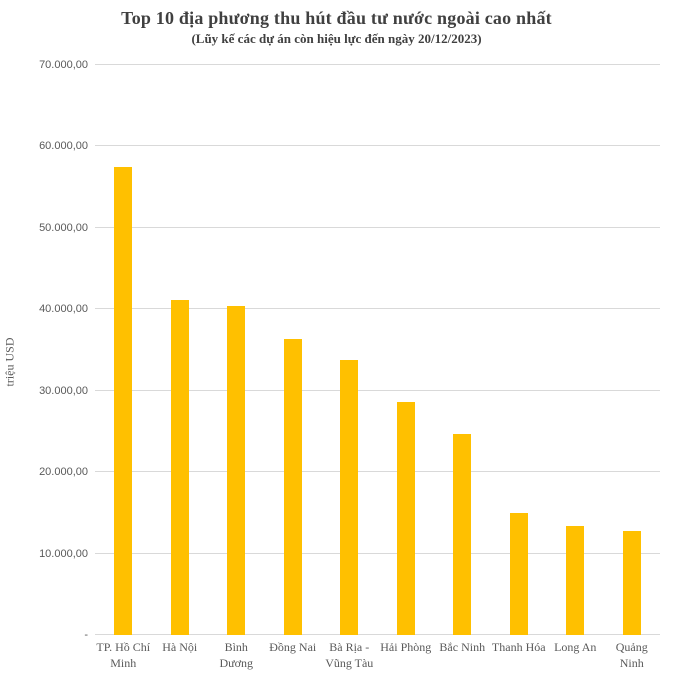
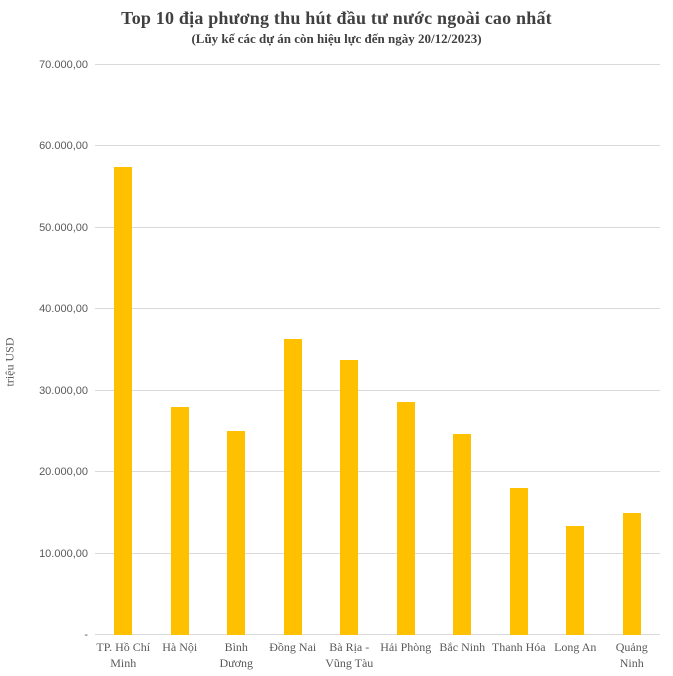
Hà Nội: 41000 -> 28000
Bình Dương: 40000 -> 25000
Thanh Hóa: 15000 -> 18000
Quảng Ninh: 13000 -> 15000
